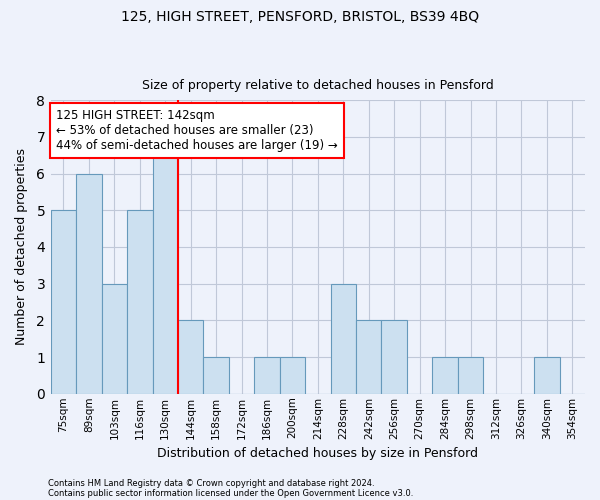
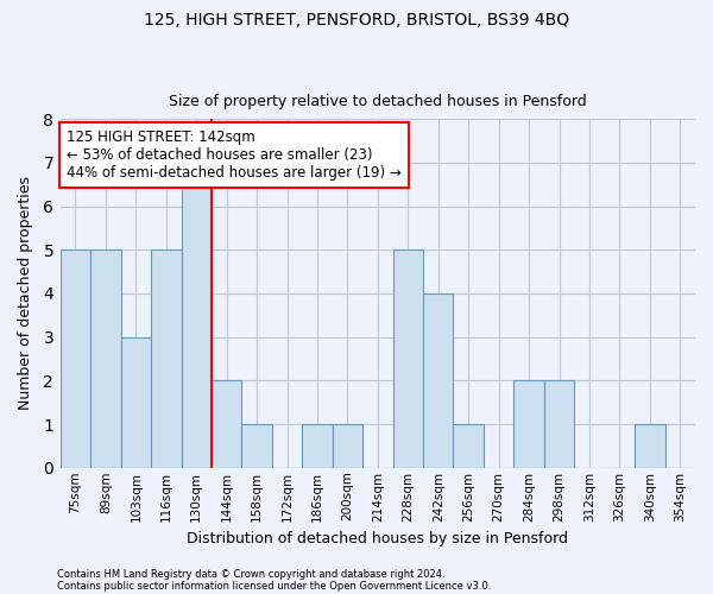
89sqm: 6 -> 5
228sqm: 3 -> 5
242sqm: 2 -> 4
256sqm: 2 -> 1
284sqm: 1 -> 2
298sqm: 1 -> 2
